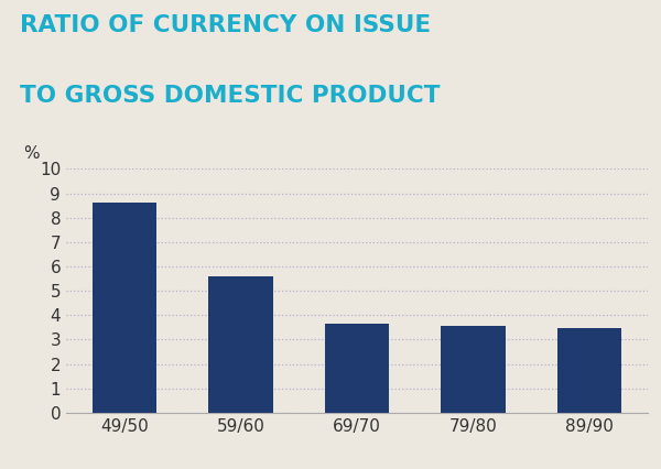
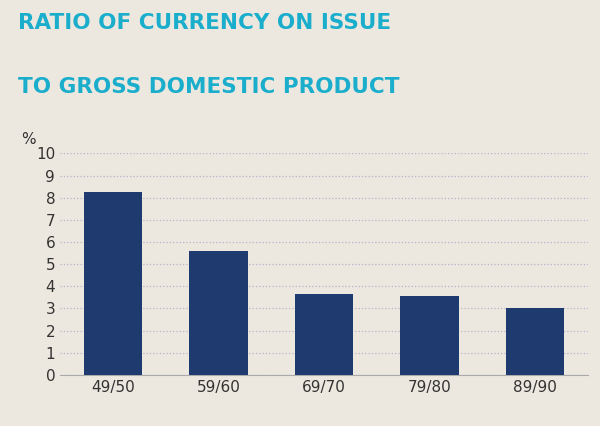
49/50: 8.60 -> 8.25
89/90: 3.45 -> 3.00
